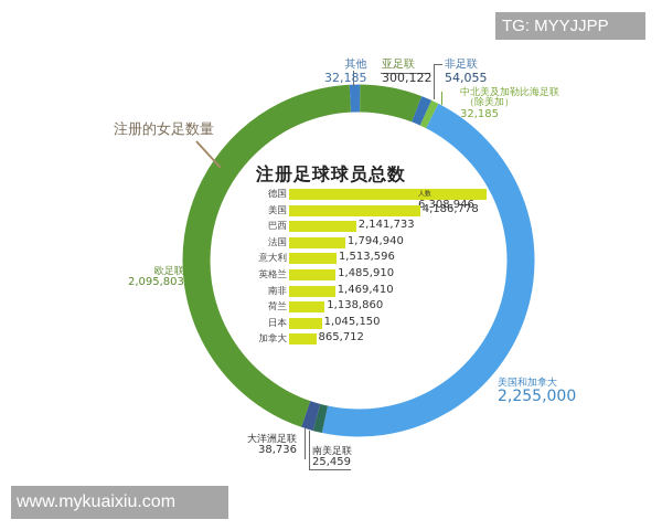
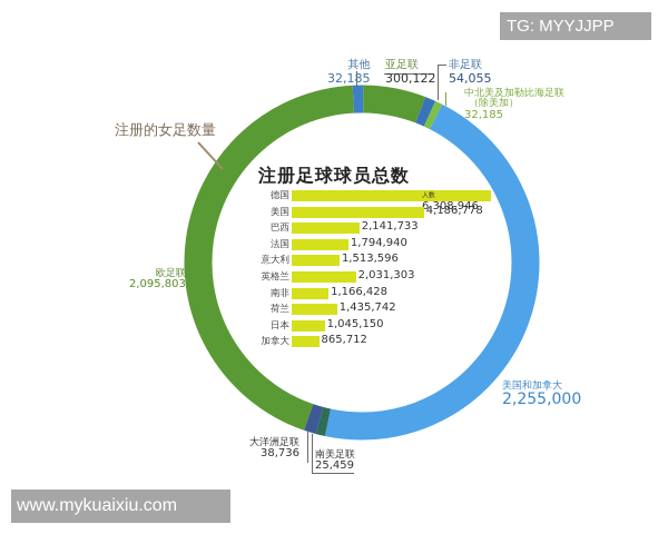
注册足球球员总数/英格兰: 1,485,910 -> 2,031,303
注册足球球员总数/南非: 1,469,410 -> 1,166,428
注册足球球员总数/荷兰: 1,138,860 -> 1,435,742
